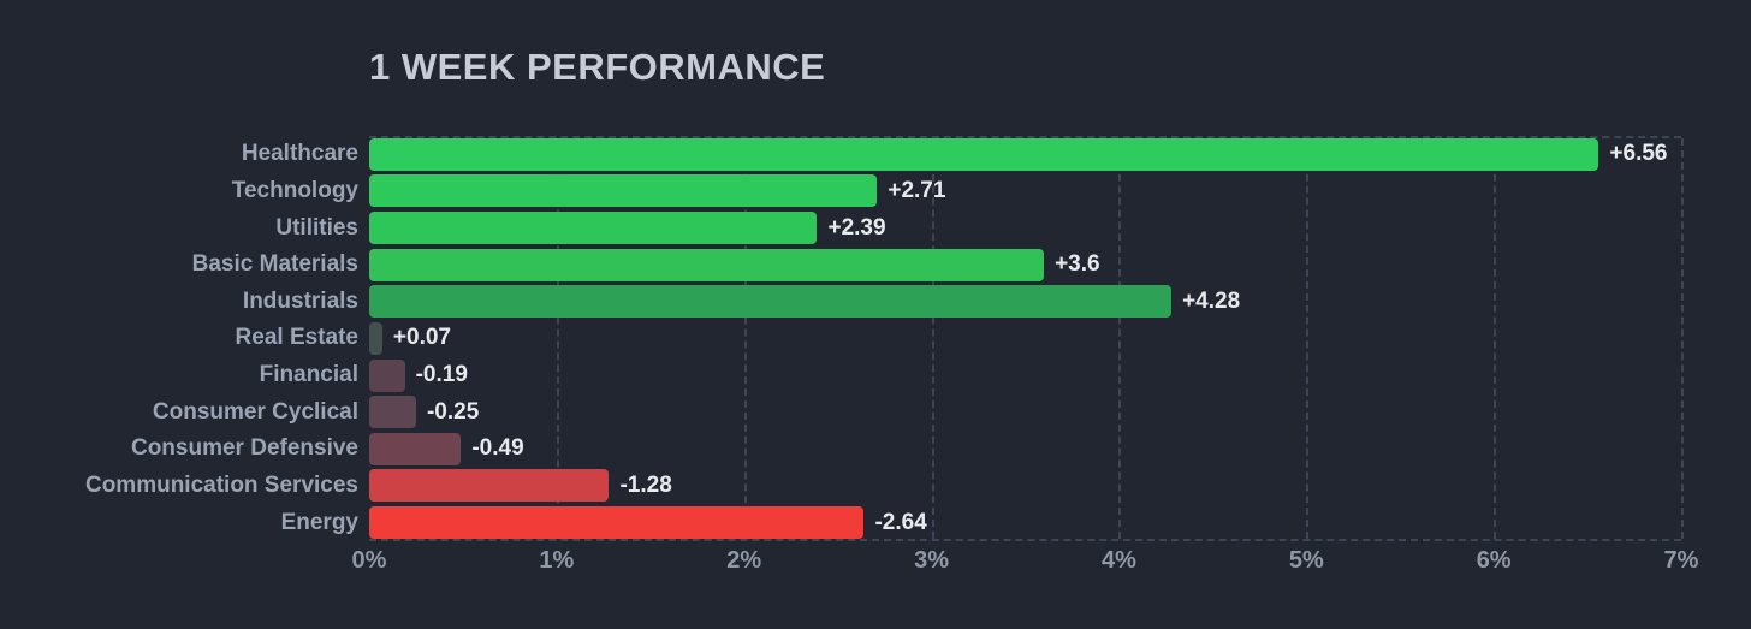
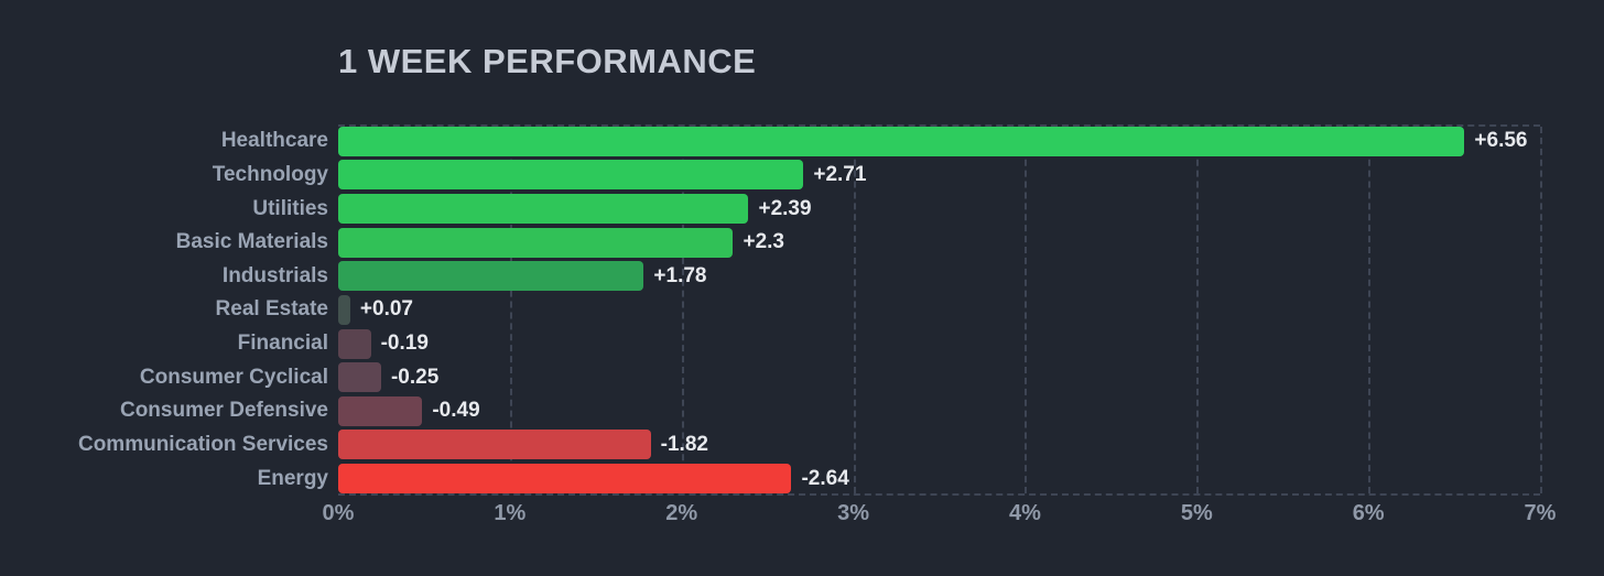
Basic Materials: +3.6 -> +2.3
Industrials: +4.28 -> +1.78
Communication Services: -1.28 -> -1.82
